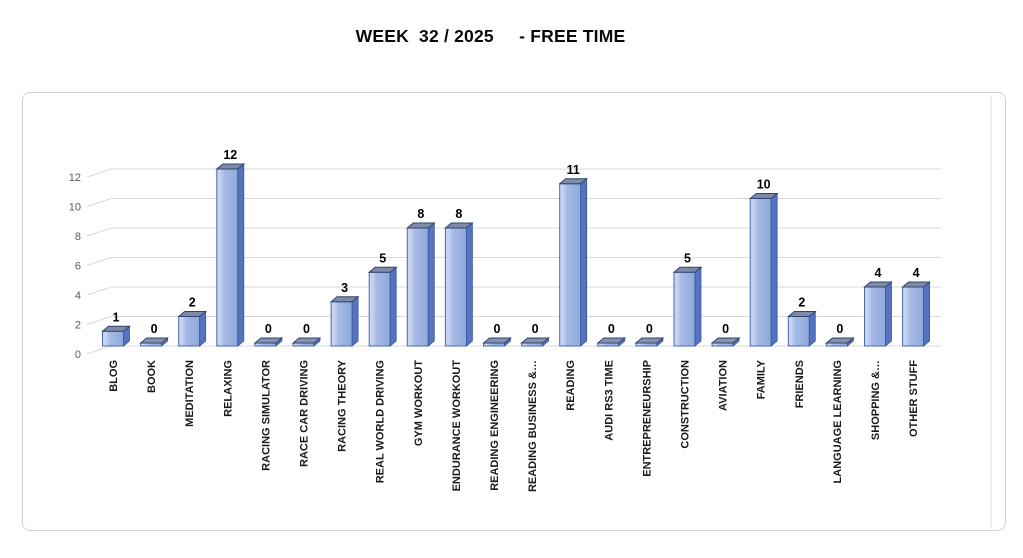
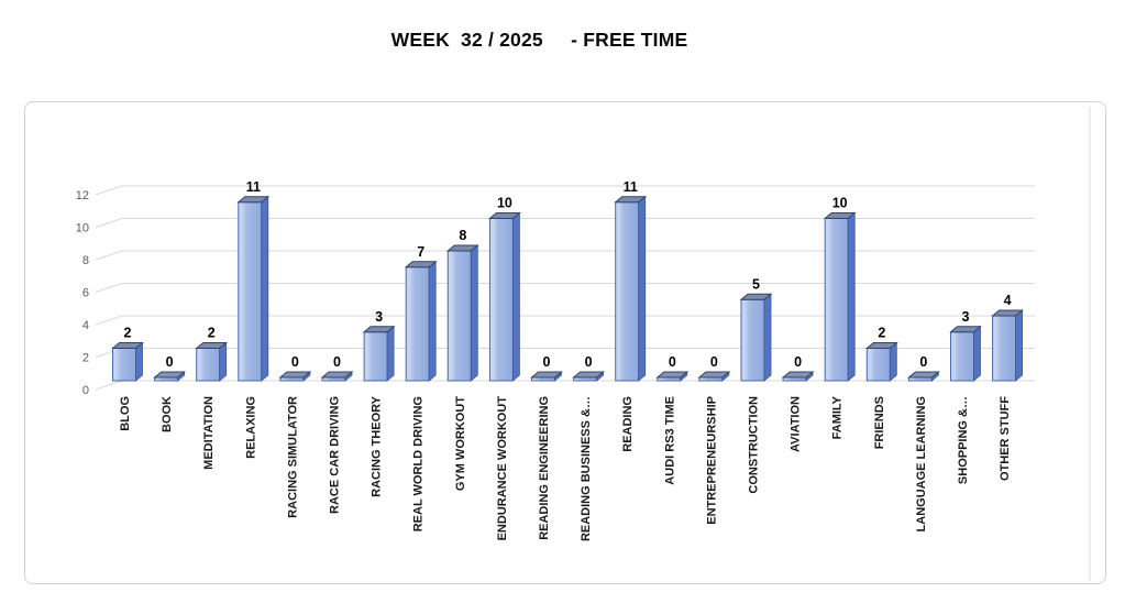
BLOG: 1 -> 2
RELAXING: 12 -> 11
REAL WORLD DRIVING: 5 -> 7
ENDURANCE WORKOUT: 8 -> 10
SHOPPING &…: 4 -> 3
